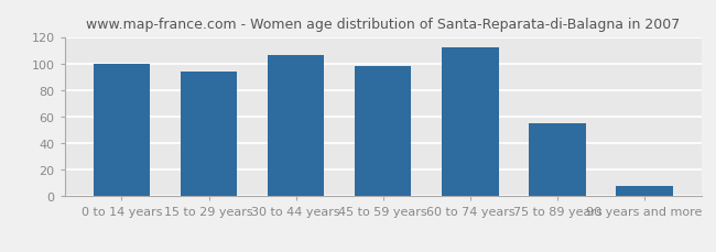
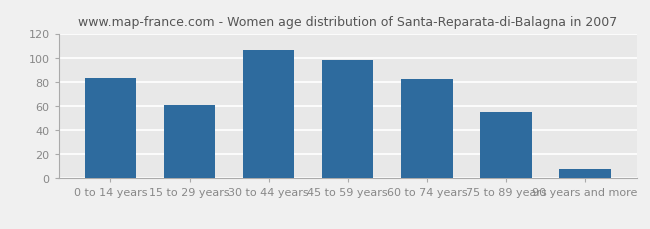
0 to 14 years: 100 -> 83
15 to 29 years: 94 -> 61
60 to 74 years: 112 -> 82
